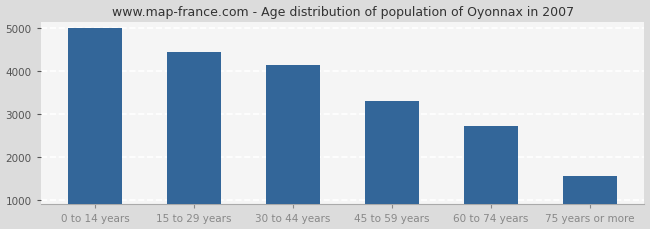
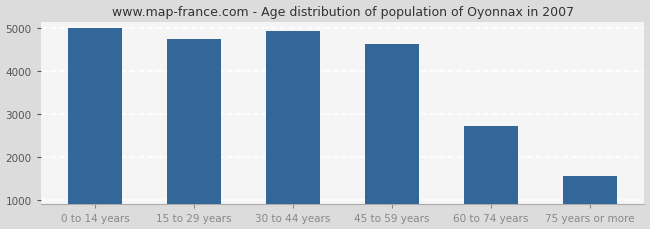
15 to 29 years: 4450 -> 4750
30 to 44 years: 4150 -> 4930
45 to 59 years: 3300 -> 4620
